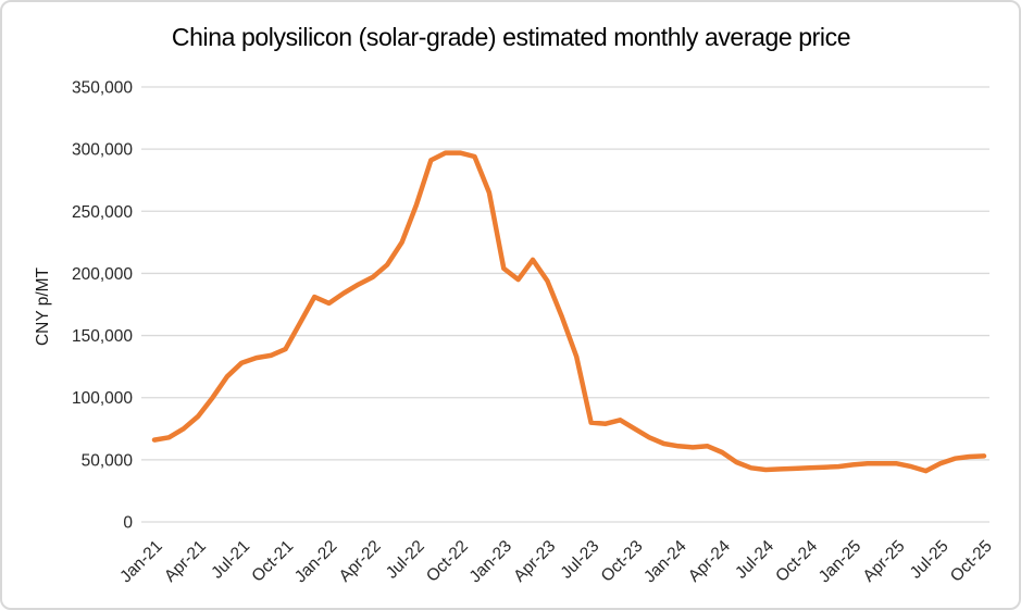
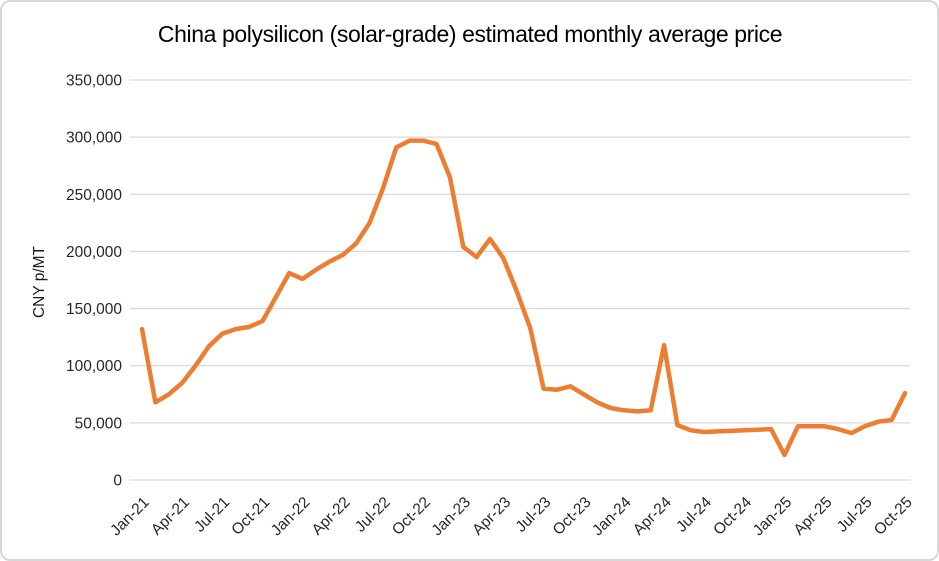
Jan-21: 66000 -> 132000
Apr-24: 56000 -> 118000
Jan-25: 46000 -> 22000
Oct-25: 53000 -> 76000
